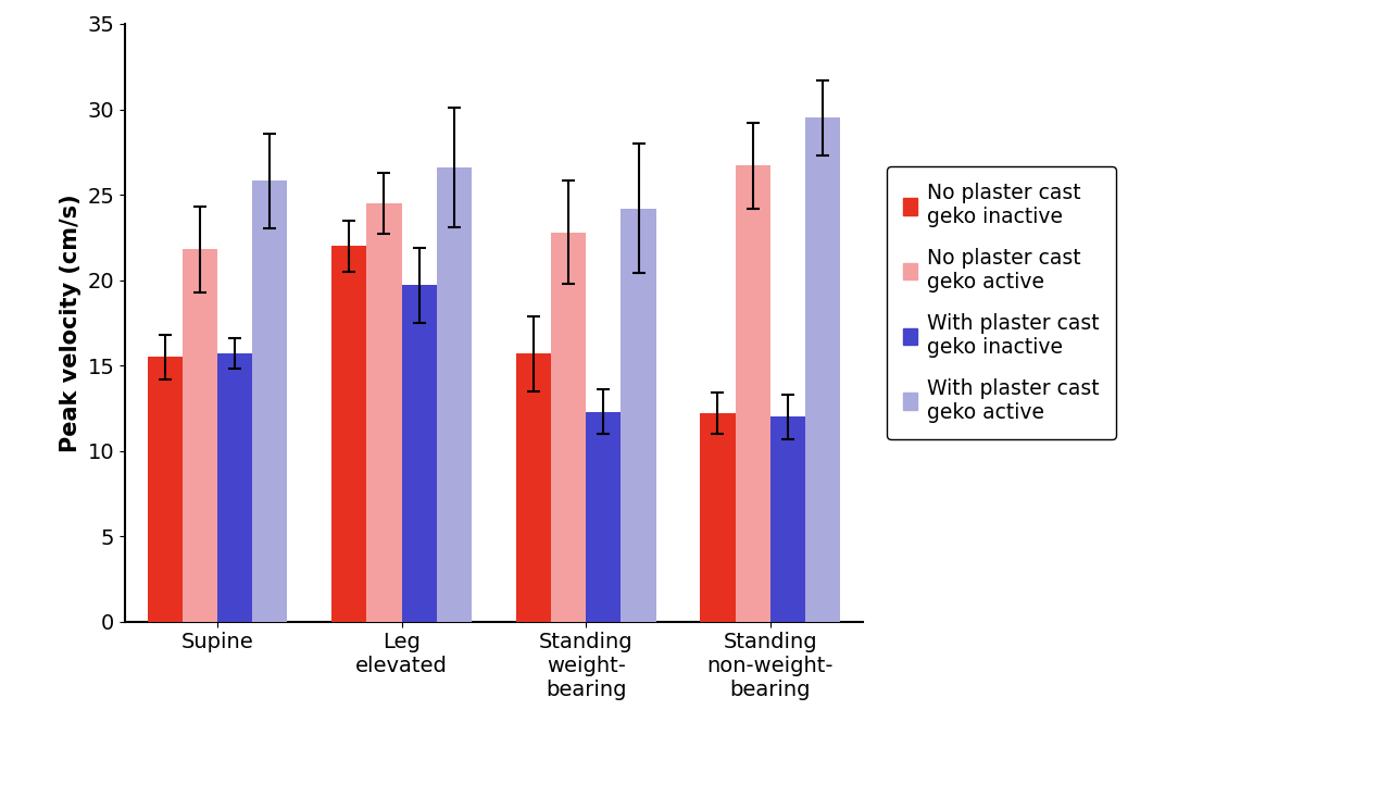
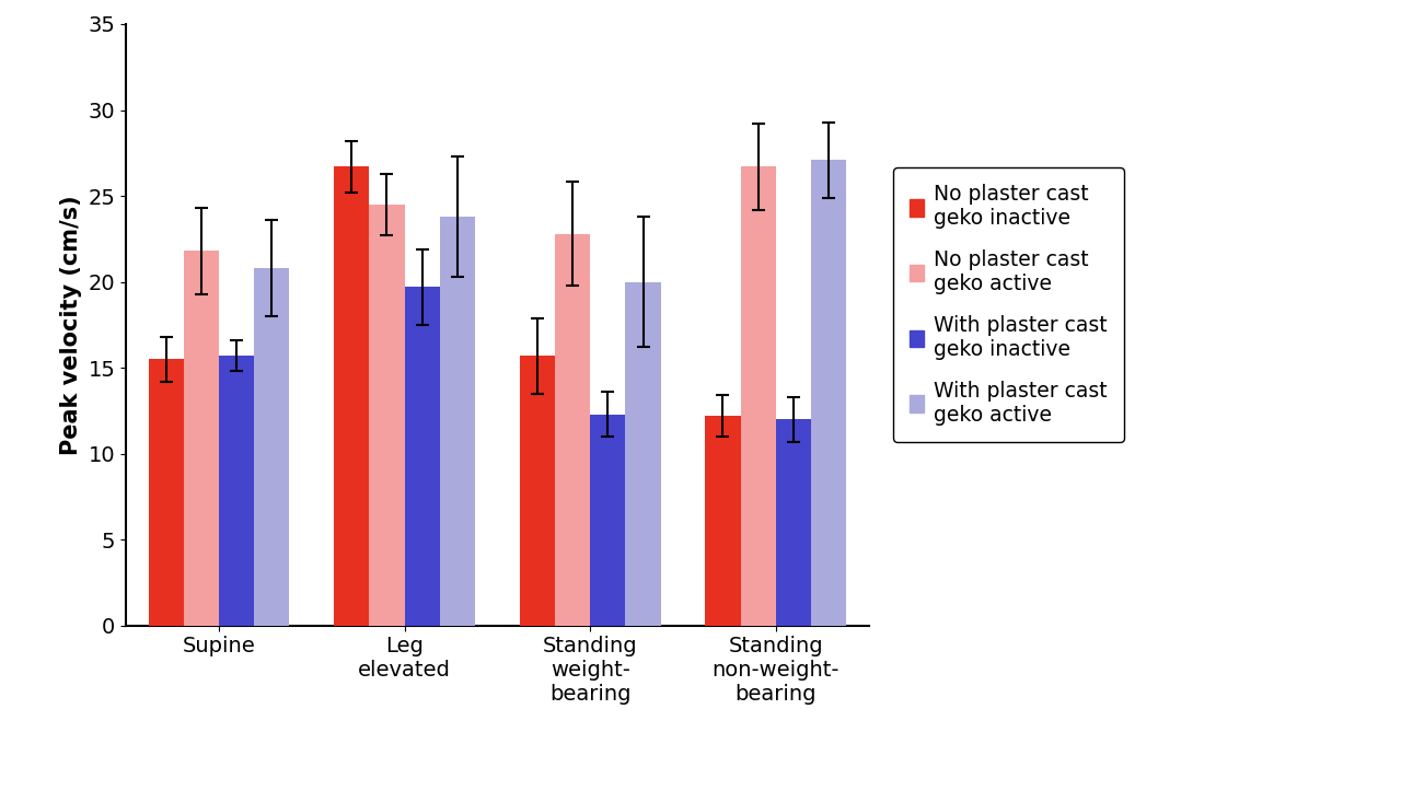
With plaster cast geko active/Supine: 25.8 -> 20.8
No plaster cast geko inactive/Leg elevated: 22.0 -> 26.7
With plaster cast geko active/Leg elevated: 26.6 -> 23.8
With plaster cast geko active/Standing weight- bearing: 24.2 -> 20.0
With plaster cast geko active/Standing non-weight- bearing: 29.5 -> 27.1
